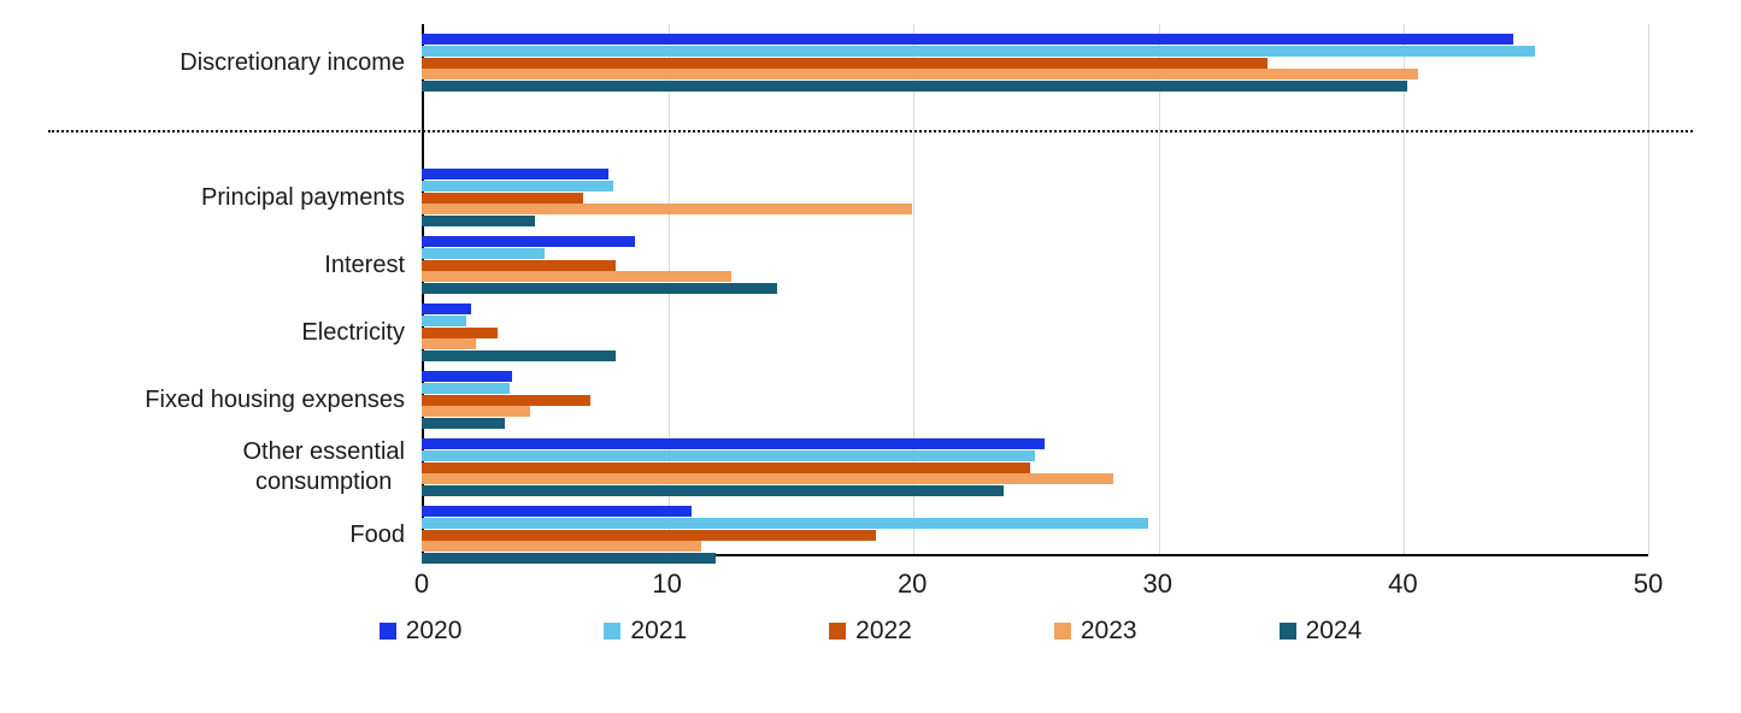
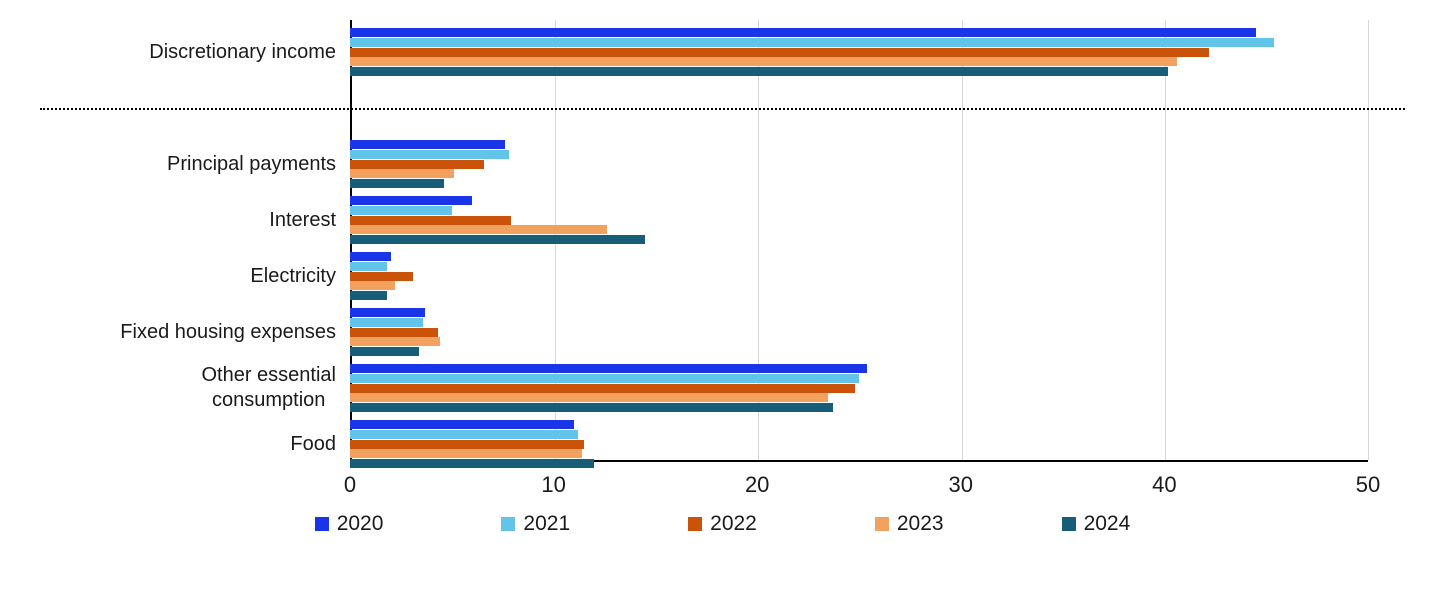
2022/Discretionary income: 34.5 -> 42.2
2023/Principal payments: 20.0 -> 5.1
2020/Interest: 8.7 -> 6.0
2024/Electricity: 7.9 -> 1.8
2022/Fixed housing expenses: 6.9 -> 4.3
2023/Other essential consumption: 28.2 -> 23.5
2021/Food: 29.6 -> 11.2
2022/Food: 18.5 -> 11.5
